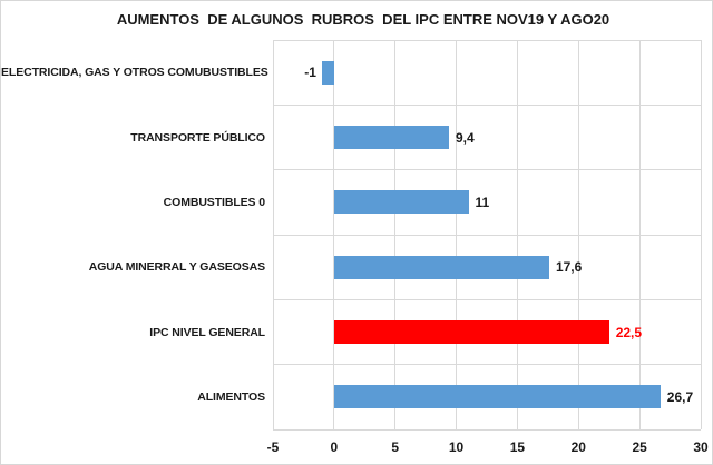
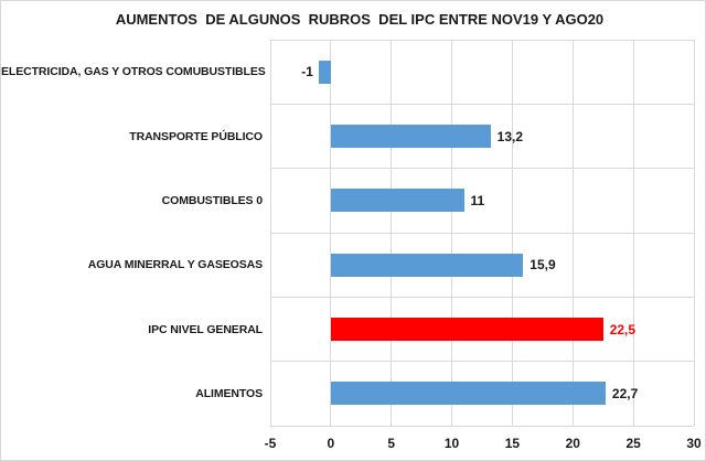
TRANSPORTE PÚBLICO: 9,4 -> 13,2
AGUA MINERRAL Y GASEOSAS: 17,6 -> 15,9
ALIMENTOS: 26,7 -> 22,7
